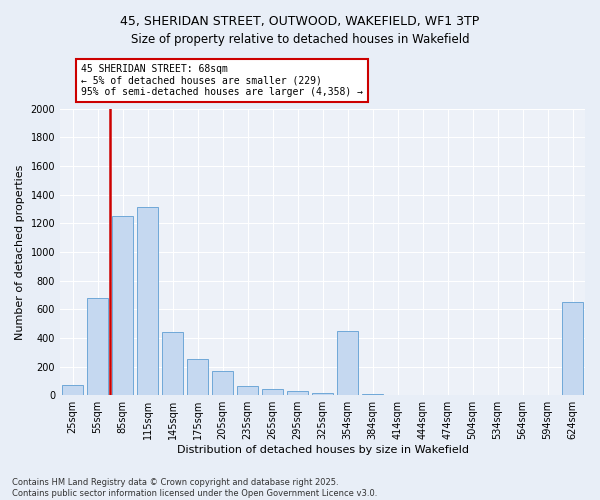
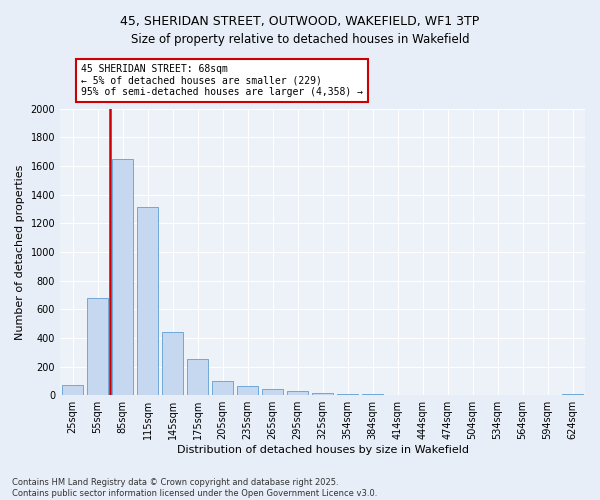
85sqm: 1250 -> 1650
205sqm: 170 -> 100
354sqm: 450 -> 10
624sqm: 650 -> 10
